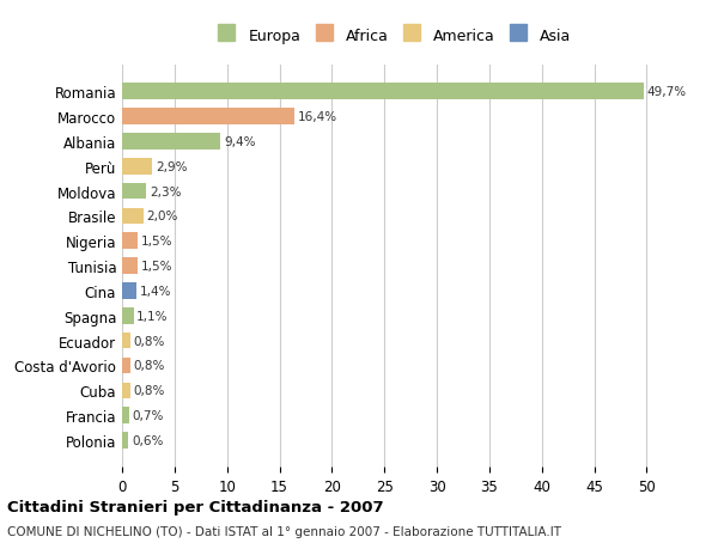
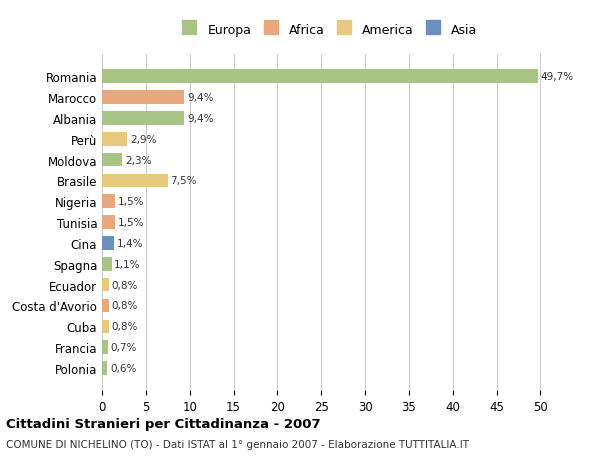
Marocco: 16,4% -> 9,4%
Brasile: 2,0% -> 7,5%
